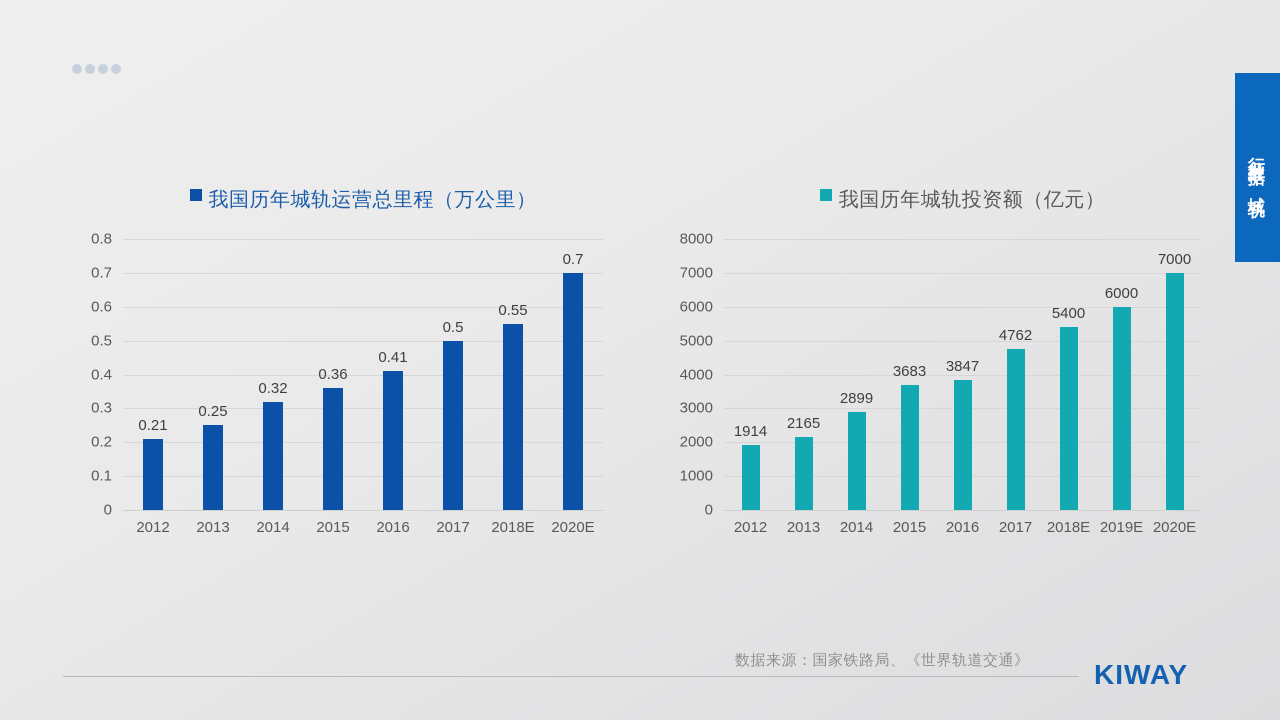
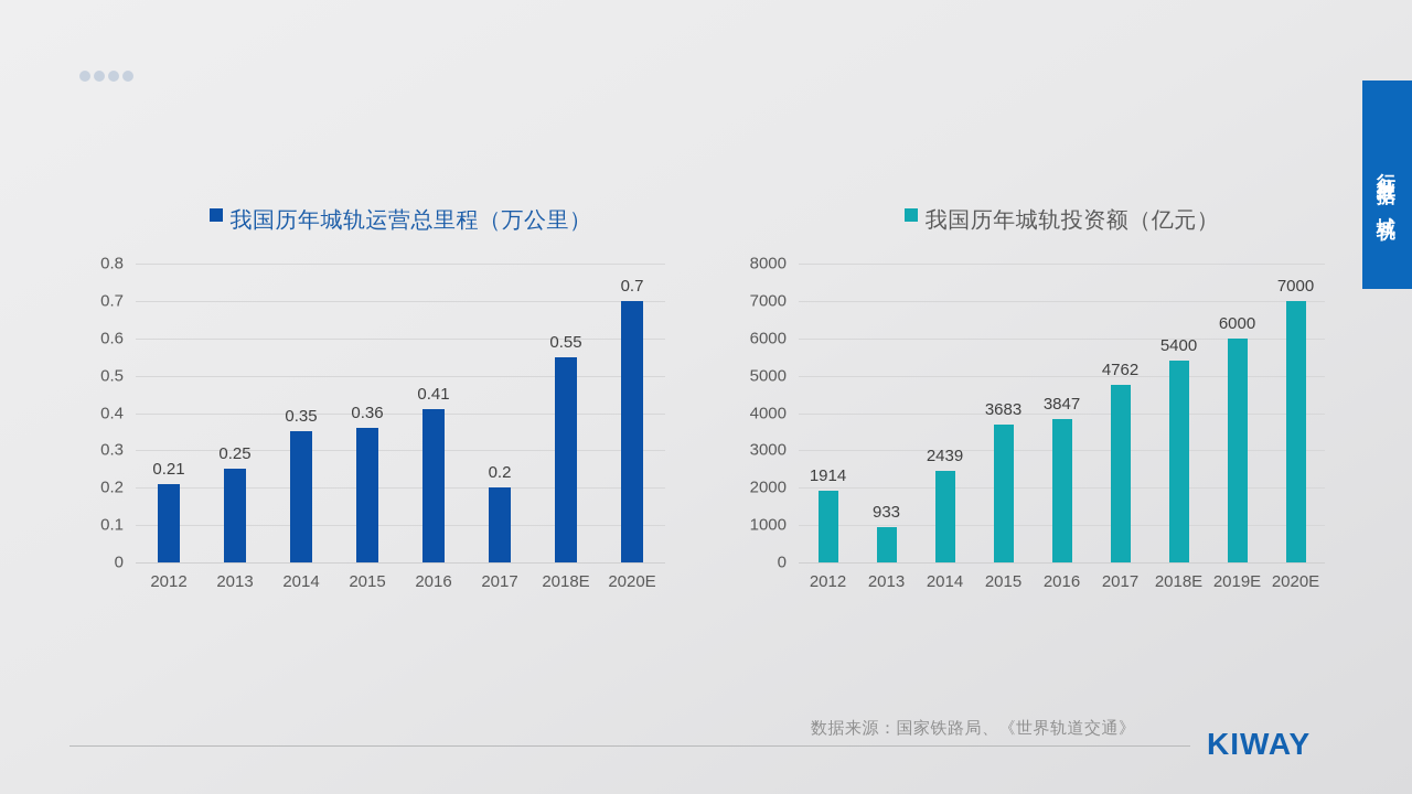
我国历年城轨运营总里程（万公里）/2014: 0.32 -> 0.35
我国历年城轨运营总里程（万公里）/2017: 0.5 -> 0.2
我国历年城轨投资额（亿元）/2013: 2165 -> 933
我国历年城轨投资额（亿元）/2014: 2899 -> 2439
